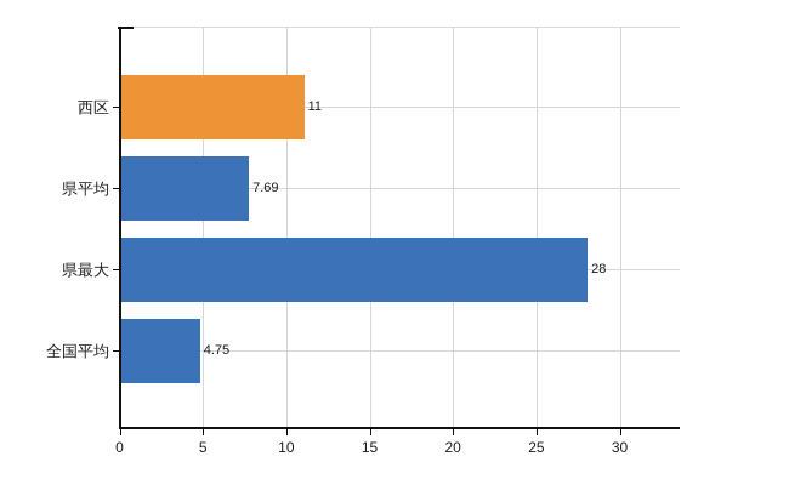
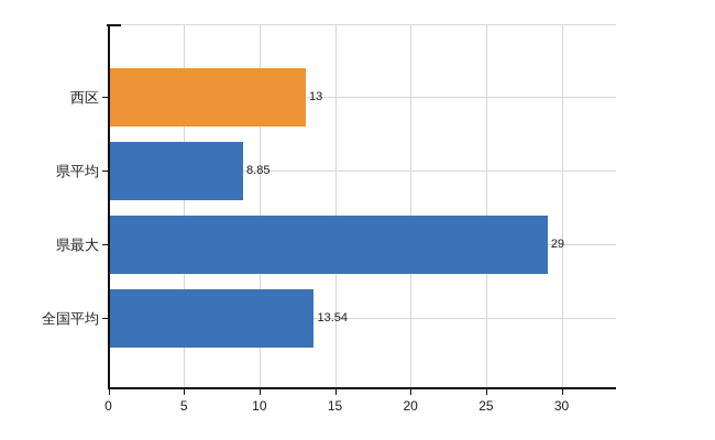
西区: 11 -> 13
県平均: 7.69 -> 8.85
県最大: 28 -> 29
全国平均: 4.75 -> 13.54
